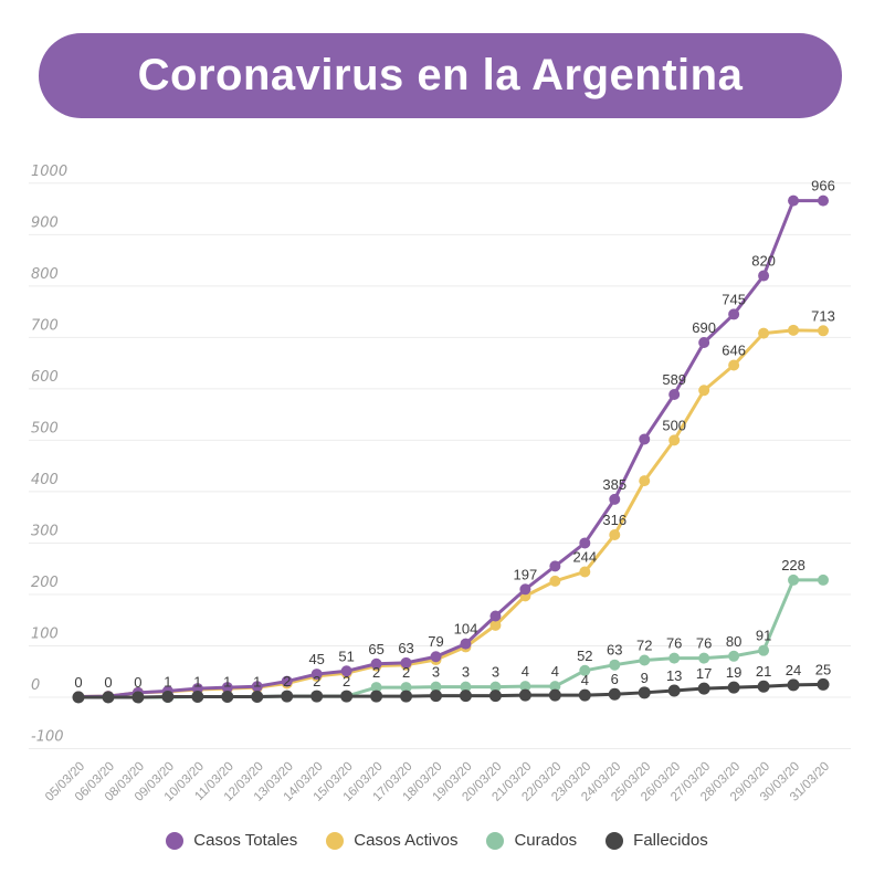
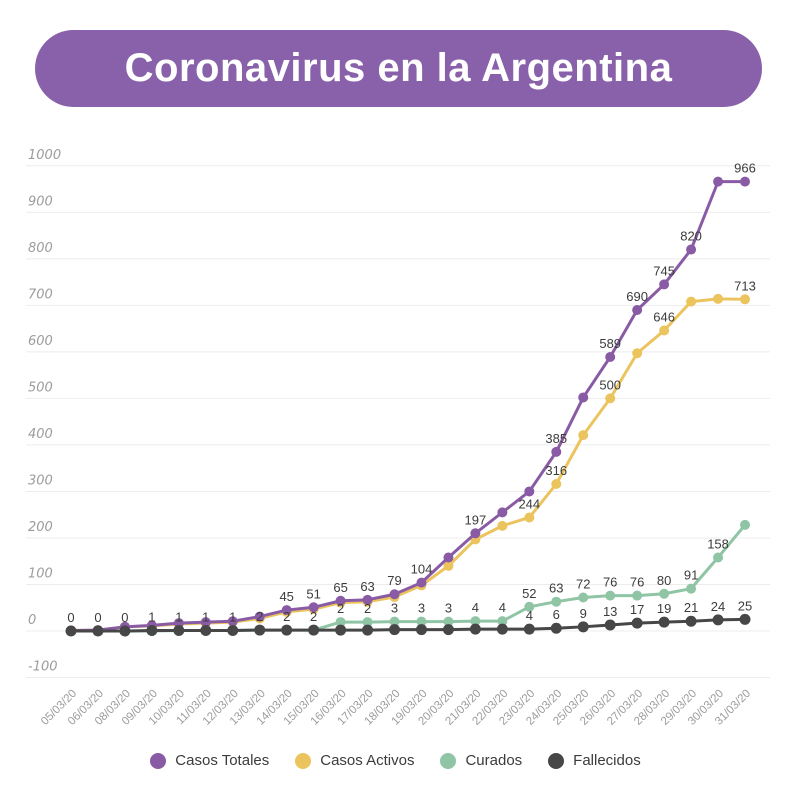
Curados/30/03/20: 228 -> 158
